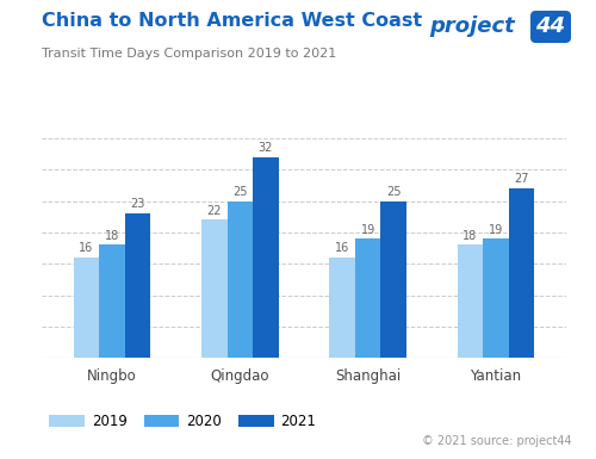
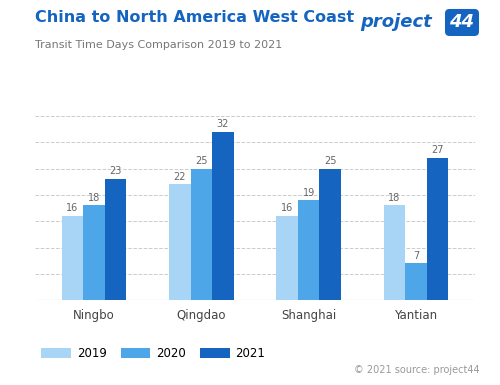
2020/Yantian: 19 -> 7
